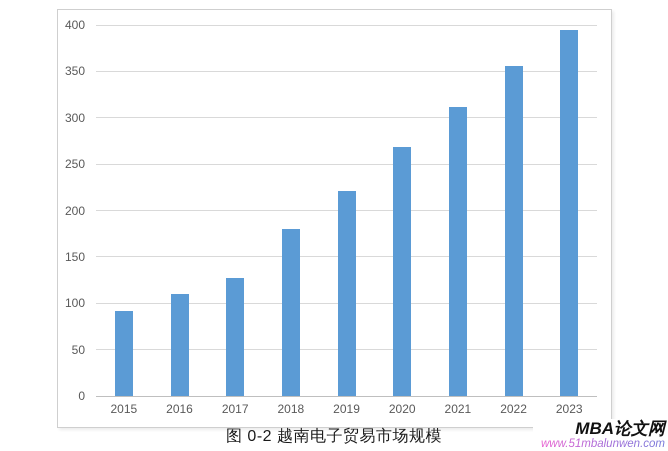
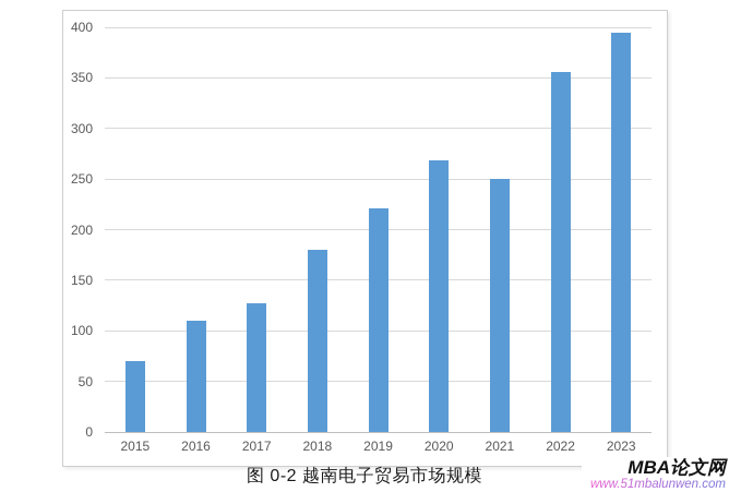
2015: 90 -> 70
2021: 310 -> 250
